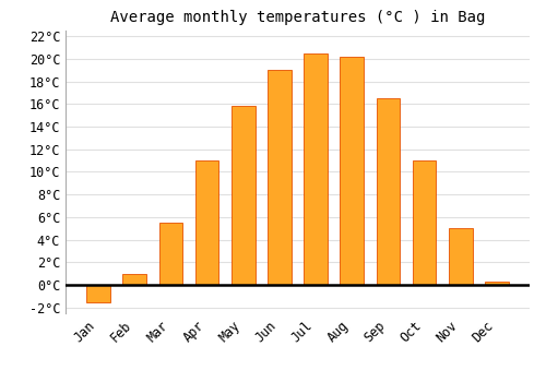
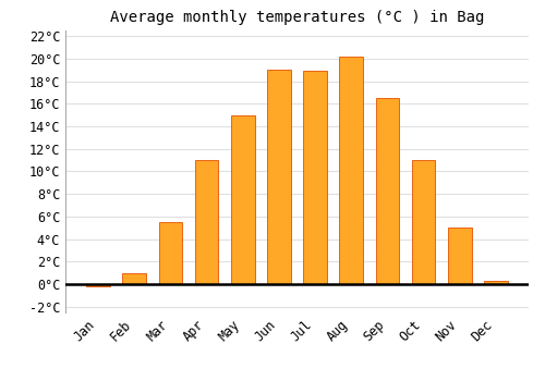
Jan: -1.5°C -> -0.2°C
May: 15.8°C -> 15.0°C
Jul: 20.5°C -> 18.9°C
